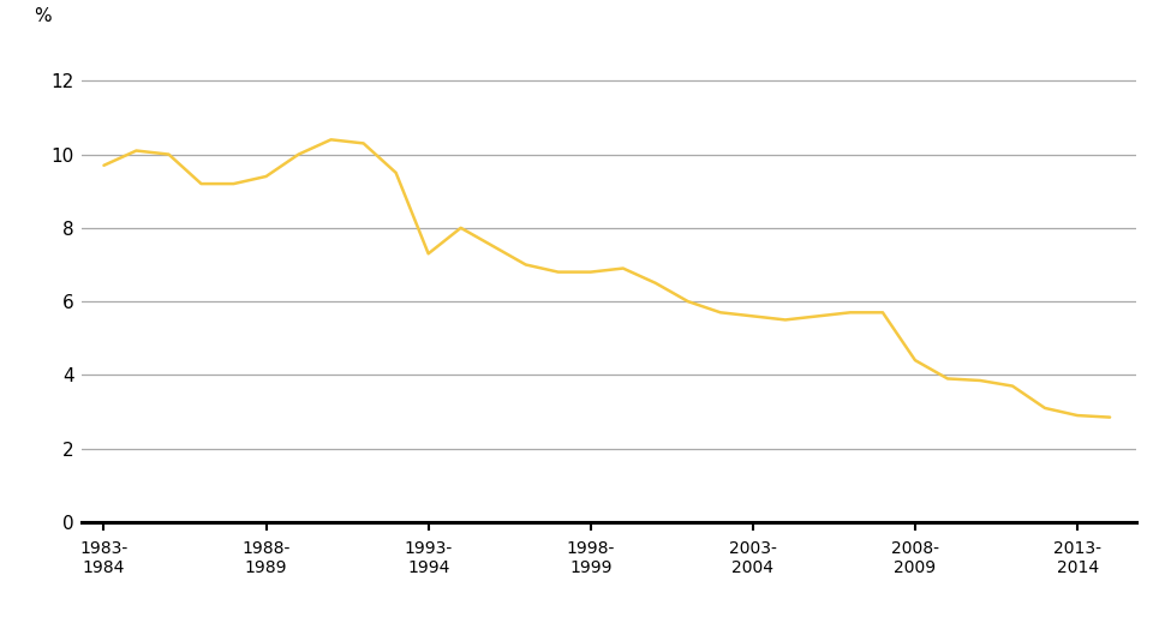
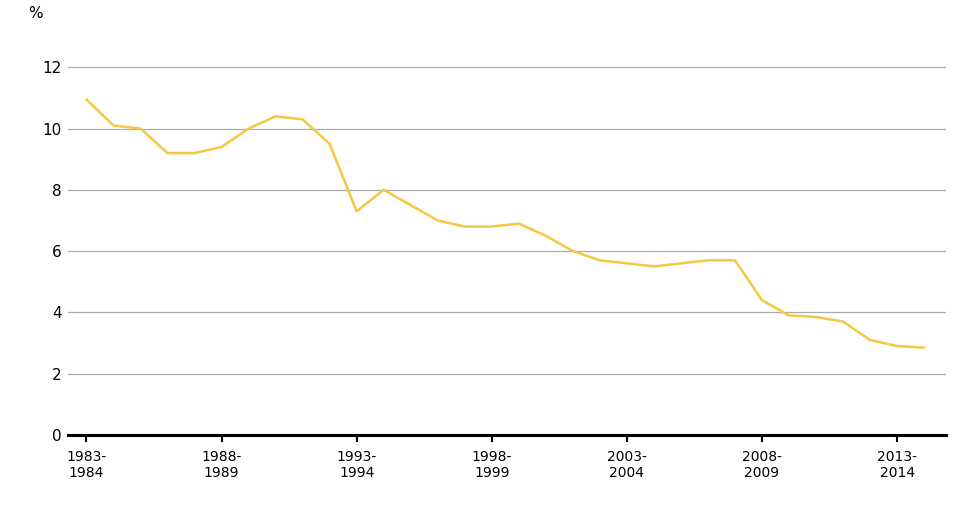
1983- 1984: 9.70 -> 10.95
